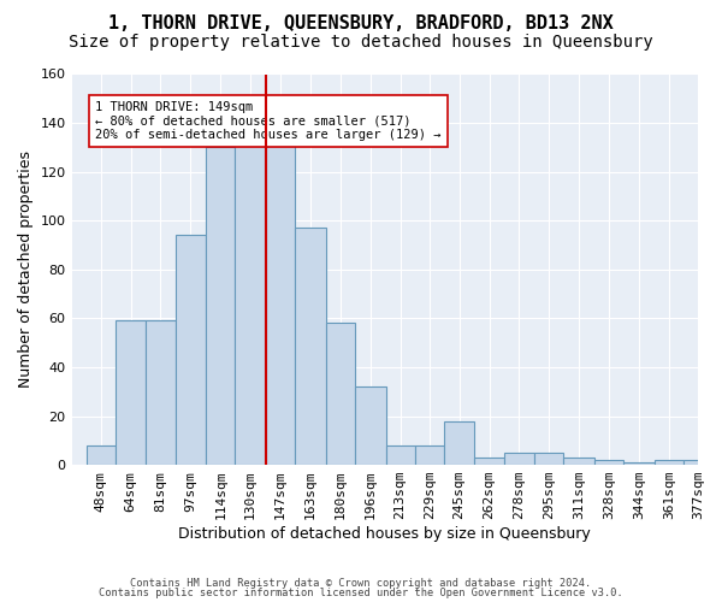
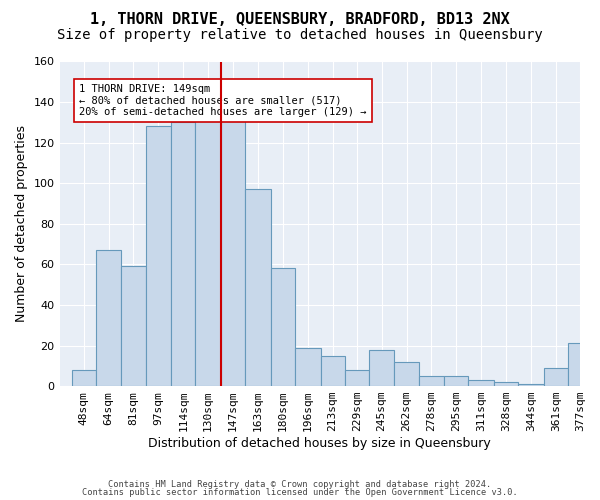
64sqm: 59 -> 67
97sqm: 94 -> 128
196sqm: 32 -> 19
213sqm: 8 -> 15
262sqm: 3 -> 12
361sqm: 2 -> 9
377sqm: 2 -> 21
